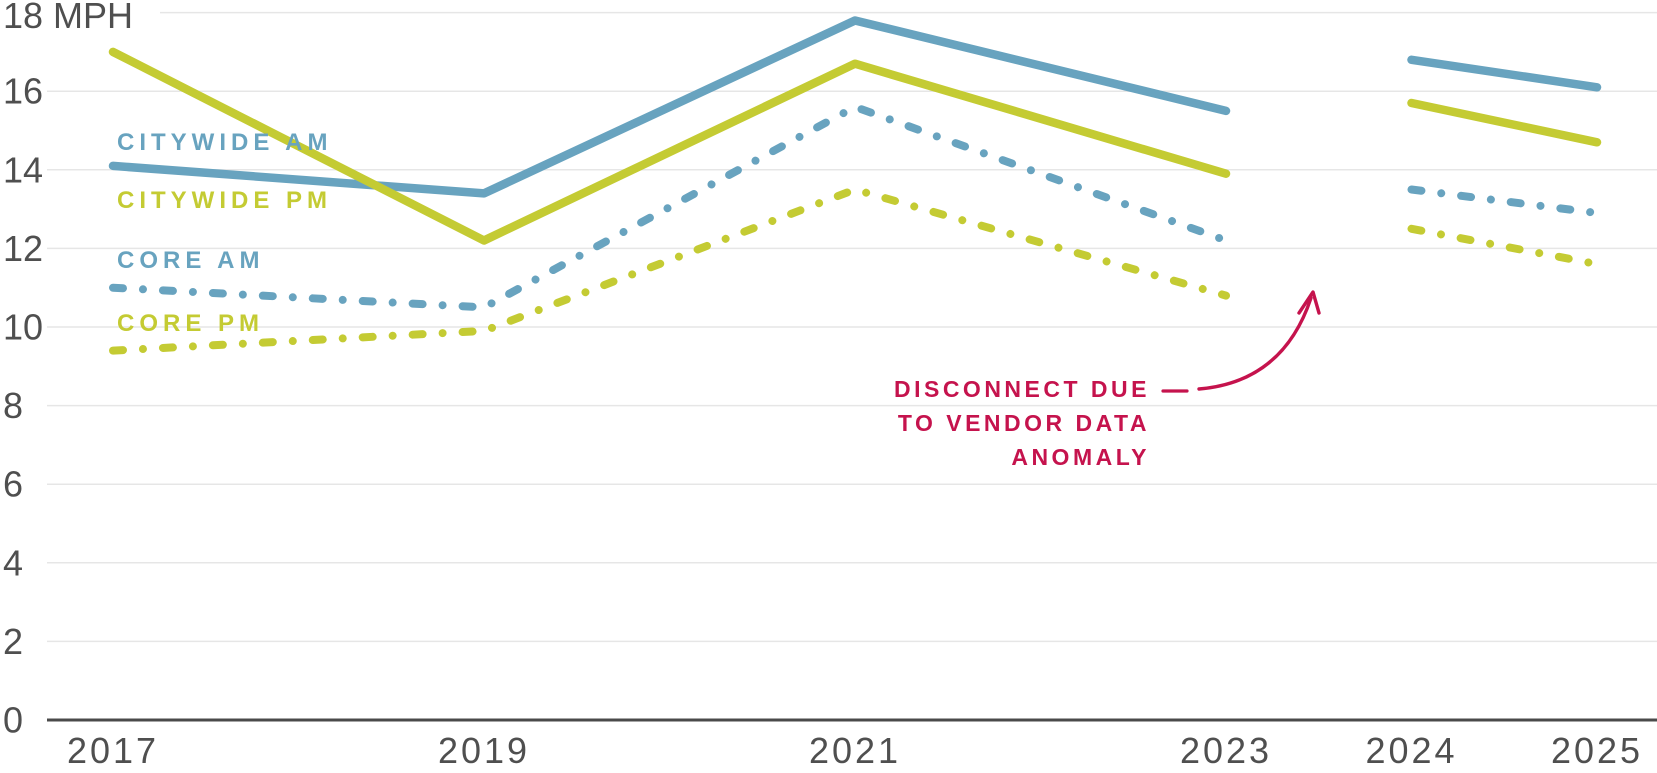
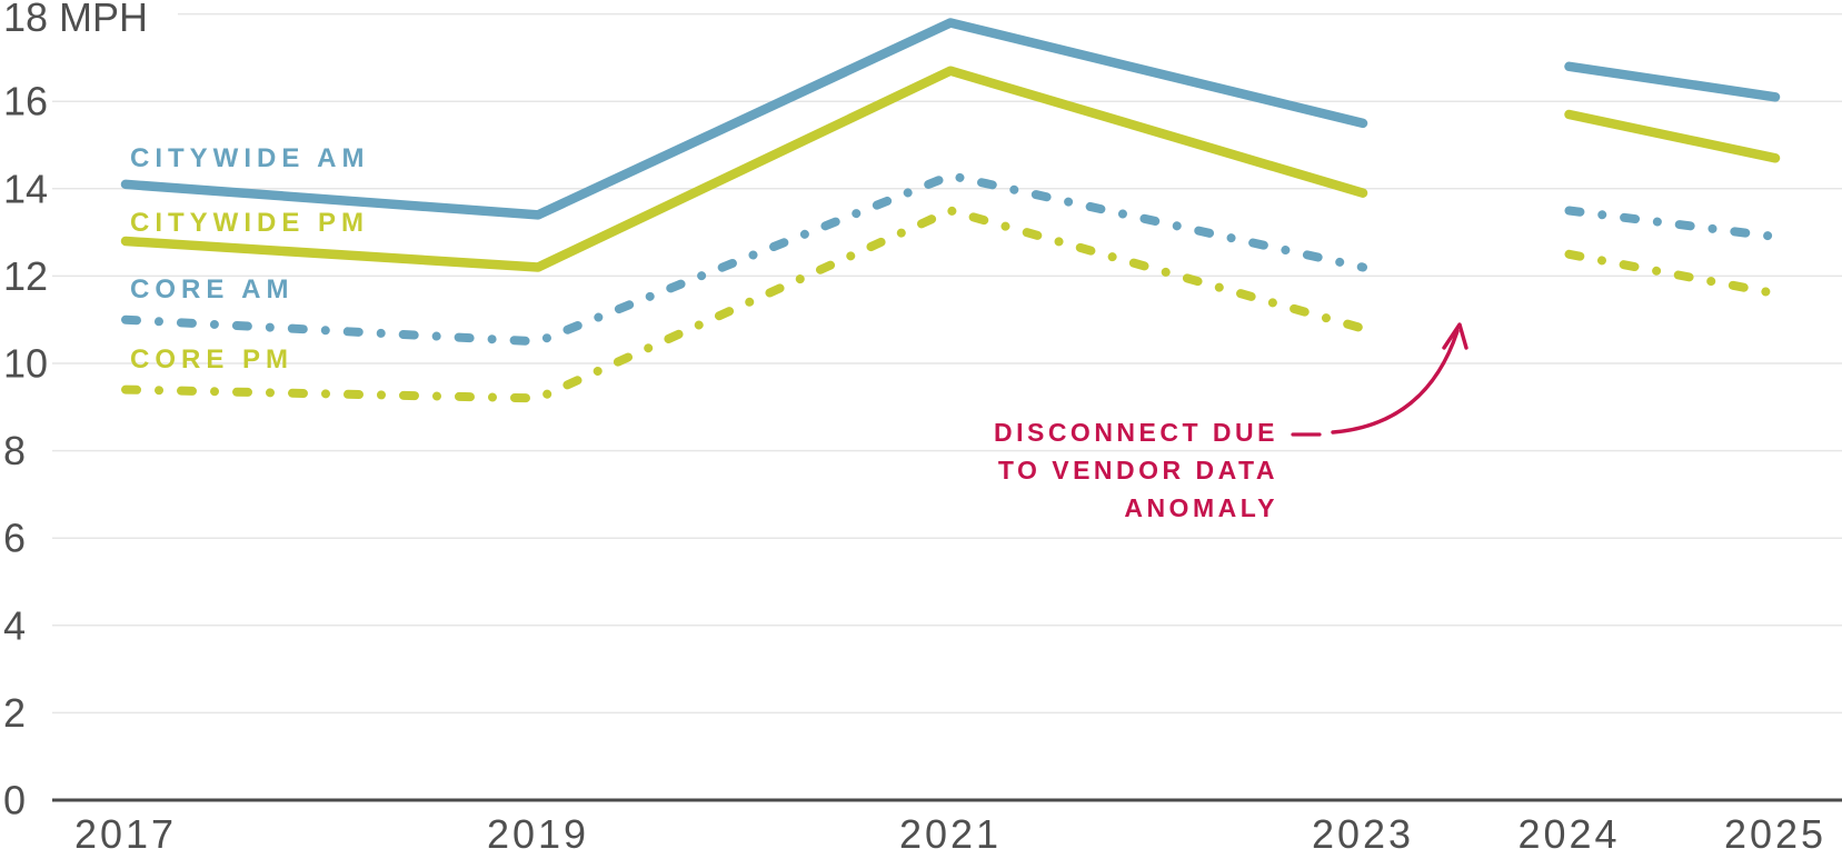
CITYWIDE PM/2017: 17.0 -> 12.8
CORE PM/2019: 9.9 -> 9.2
CORE AM/2021: 15.6 -> 14.3
